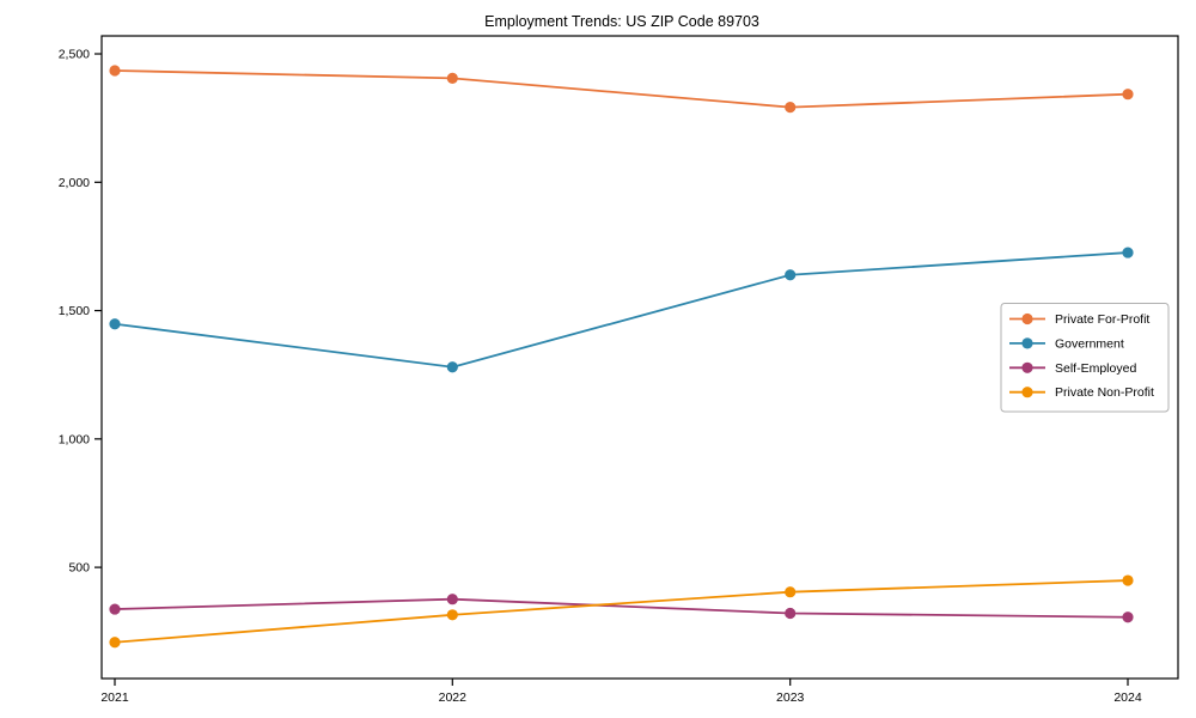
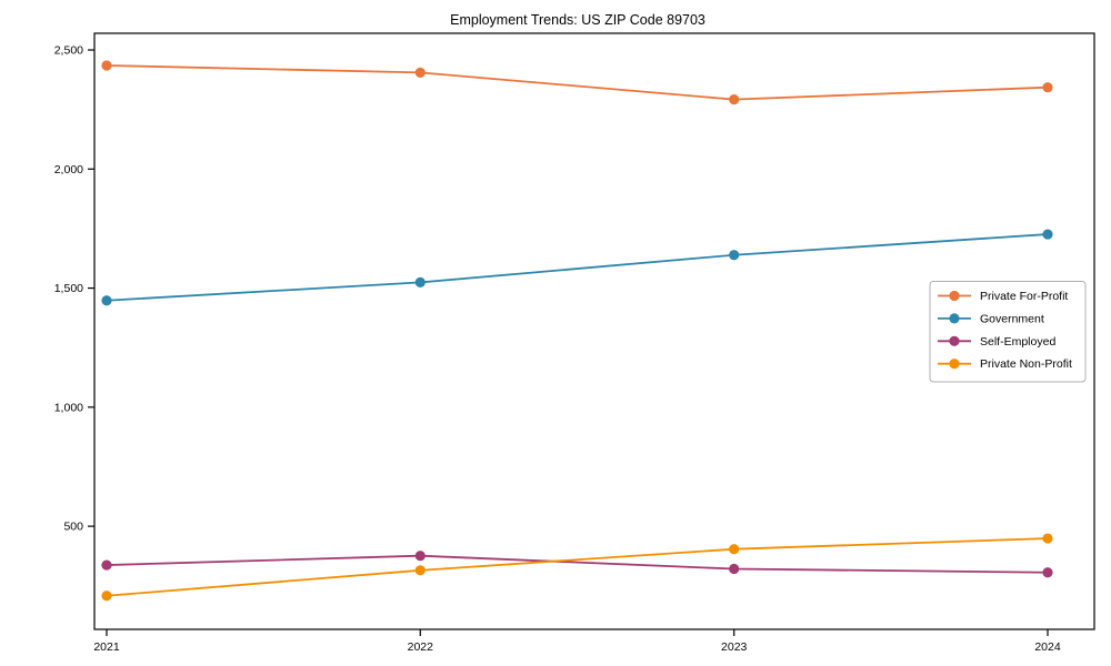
Government/2022: 1280 -> 1520
